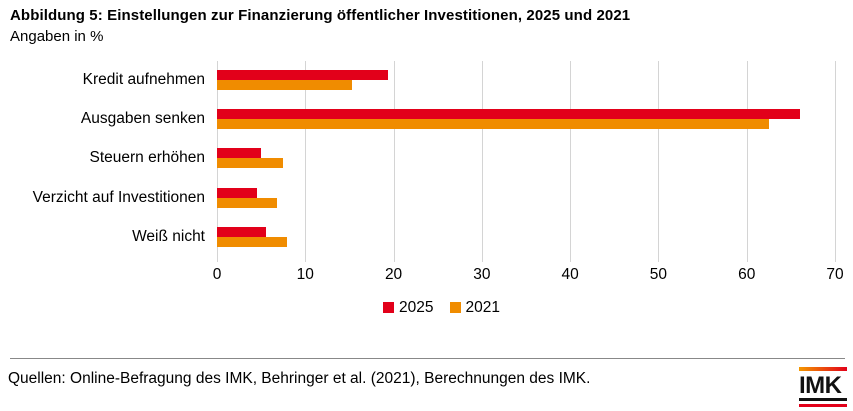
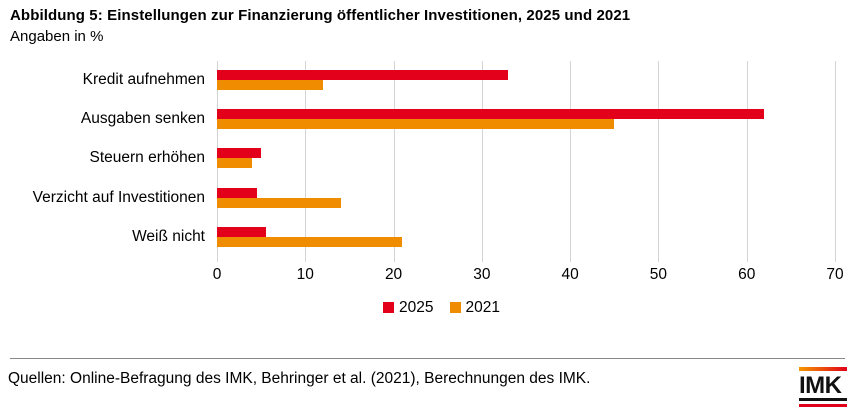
2025/Kredit aufnehmen: 19 -> 33
2021/Kredit aufnehmen: 15 -> 12
2025/Ausgaben senken: 66 -> 62
2021/Ausgaben senken: 62 -> 45
2021/Steuern erhöhen: 8 -> 4
2021/Verzicht auf Investitionen: 7 -> 14
2021/Weiß nicht: 8 -> 21
